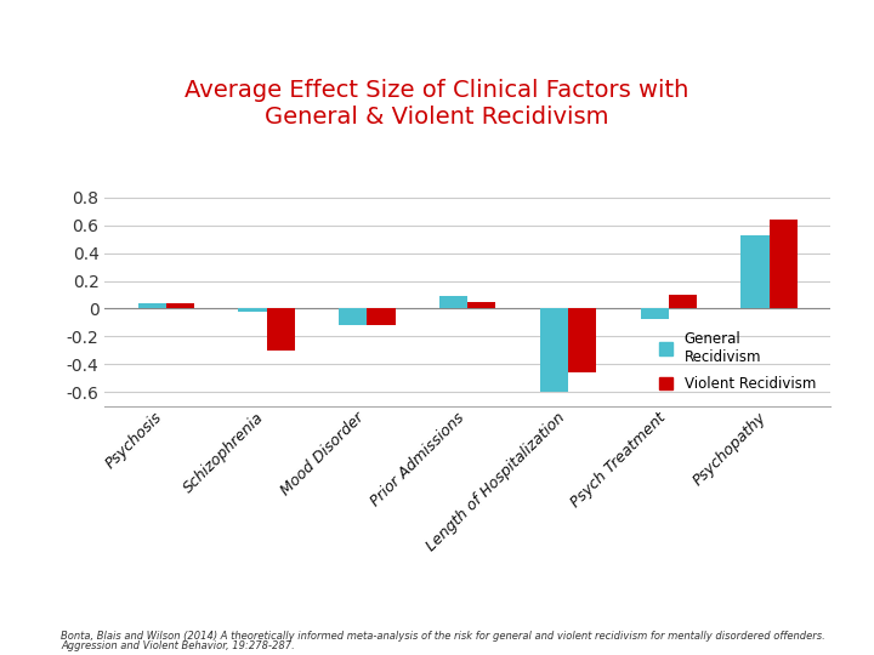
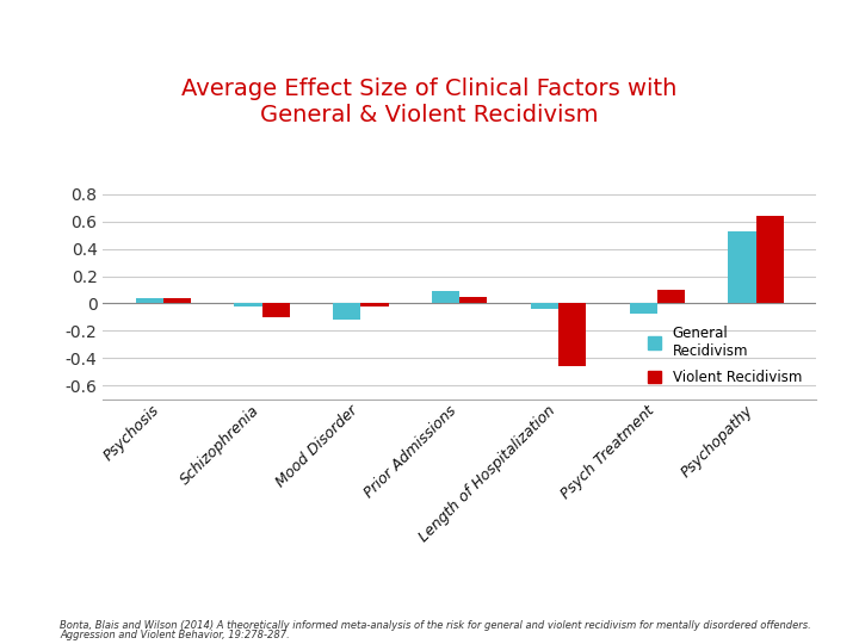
Violent Recidivism/Schizophrenia: -0.30 -> -0.10
Violent Recidivism/Mood Disorder: -0.12 -> -0.02
General Recidivism/Length of Hospitalization: -0.60 -> -0.04
